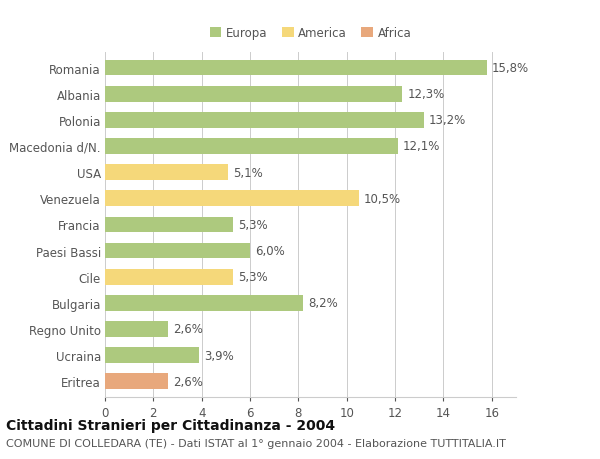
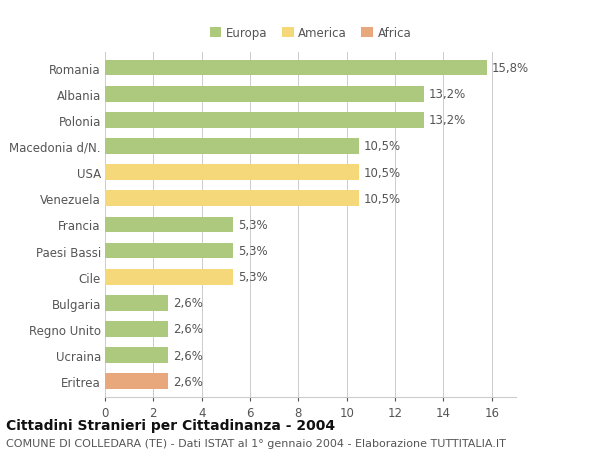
Albania: 12,3% -> 13,2%
Macedonia d/N.: 12,1% -> 10,5%
USA: 5,1% -> 10,5%
Paesi Bassi: 6,0% -> 5,3%
Bulgaria: 8,2% -> 2,6%
Ucraina: 3,9% -> 2,6%
